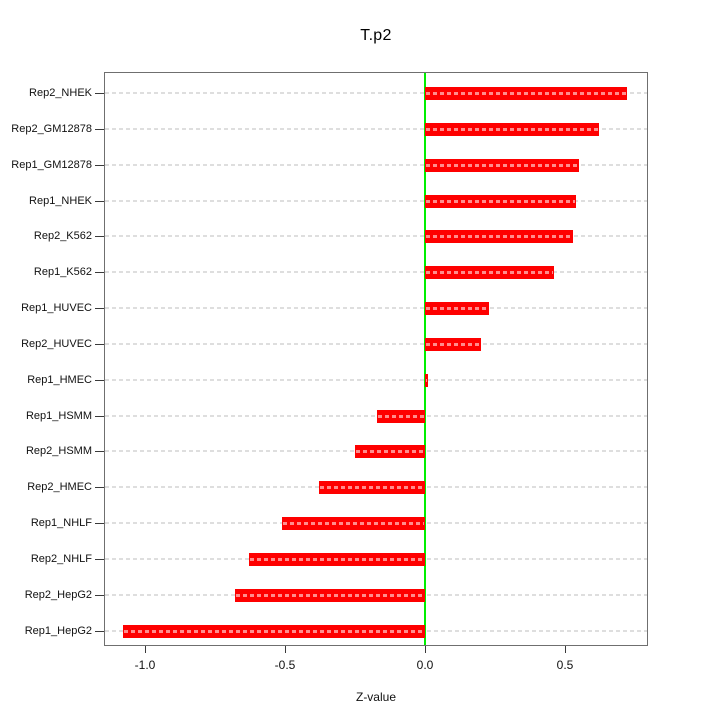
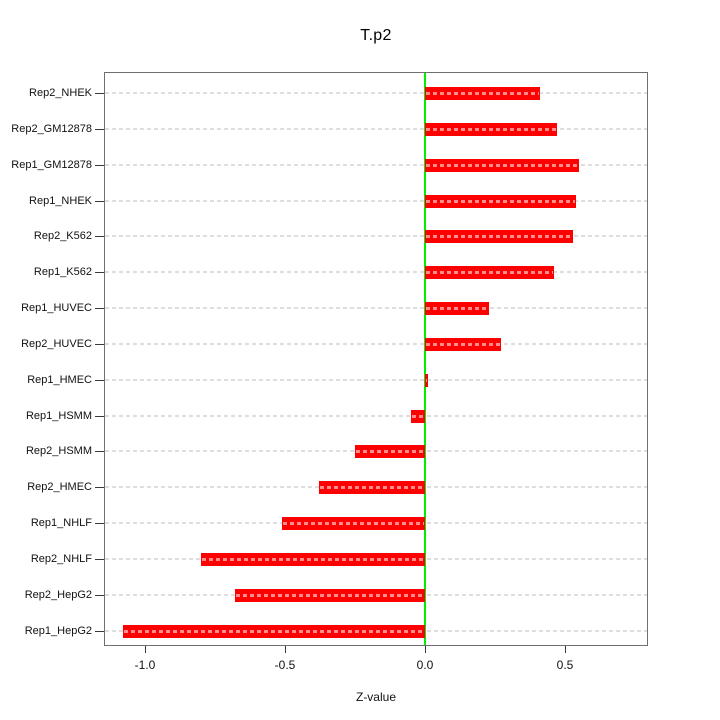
Rep2_NHEK: 0.72 -> 0.41
Rep2_GM12878: 0.62 -> 0.47
Rep2_HUVEC: 0.20 -> 0.27
Rep1_HSMM: -0.17 -> -0.05
Rep2_NHLF: -0.63 -> -0.80
